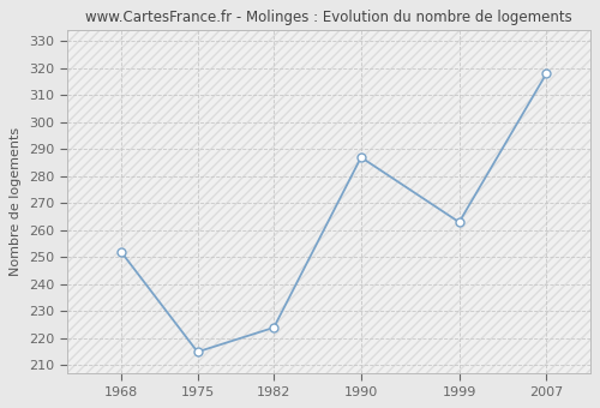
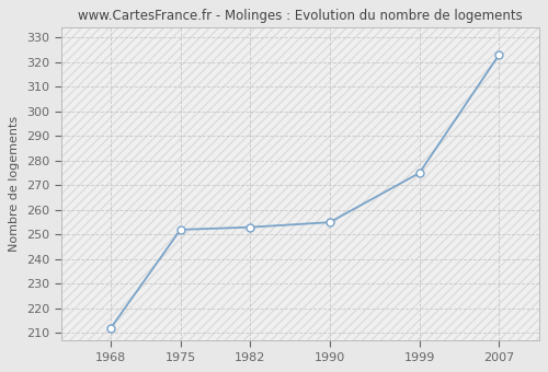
1968: 252 -> 212
1975: 215 -> 252
1982: 224 -> 253
1990: 287 -> 255
1999: 263 -> 275
2007: 318 -> 323
